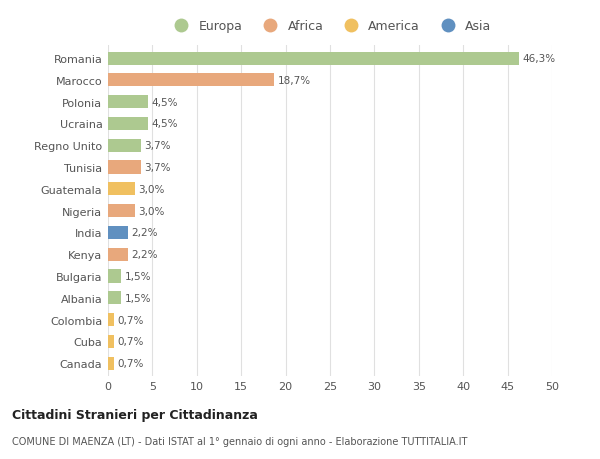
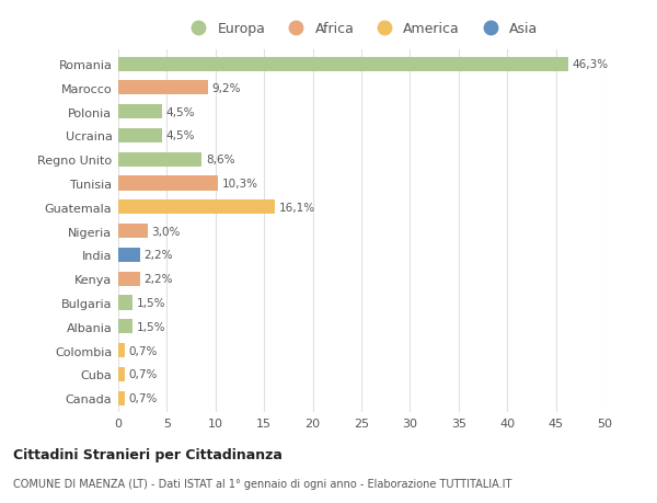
Marocco: 18,7% -> 9,2%
Regno Unito: 3,7% -> 8,6%
Tunisia: 3,7% -> 10,3%
Guatemala: 3,0% -> 16,1%
